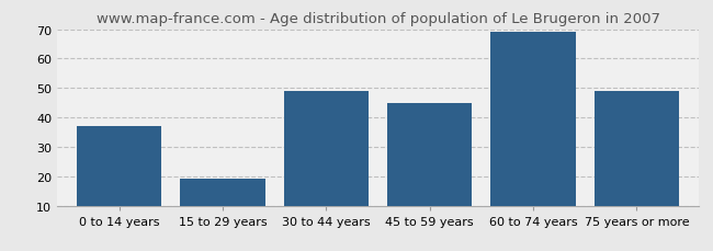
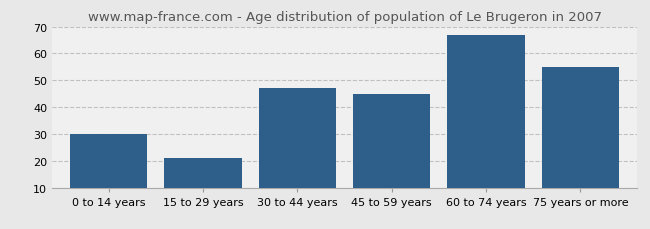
0 to 14 years: 37 -> 30
15 to 29 years: 19 -> 21
30 to 44 years: 49 -> 47
60 to 74 years: 69 -> 67
75 years or more: 49 -> 55
